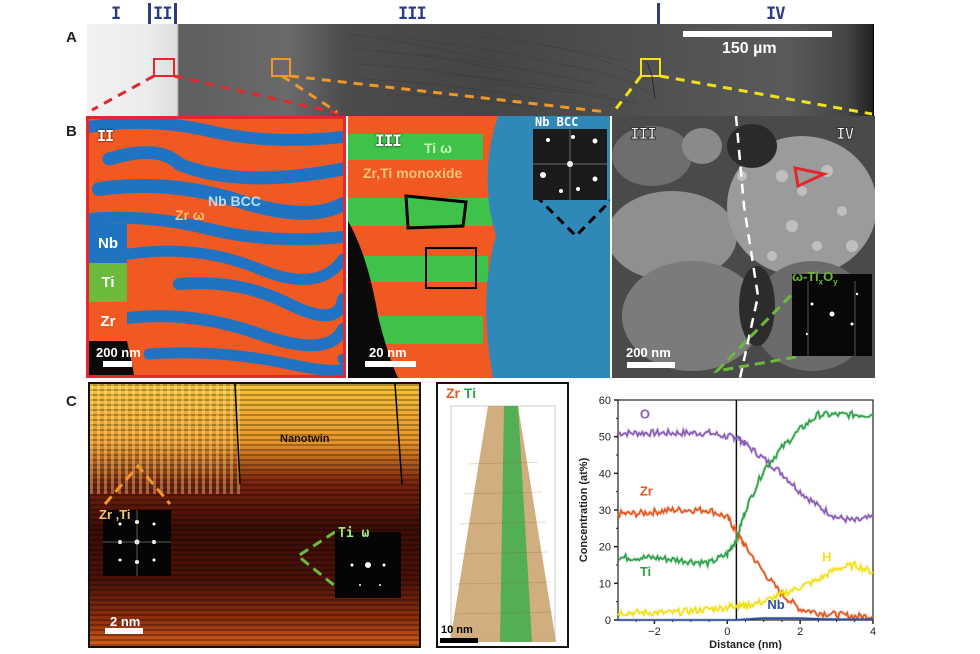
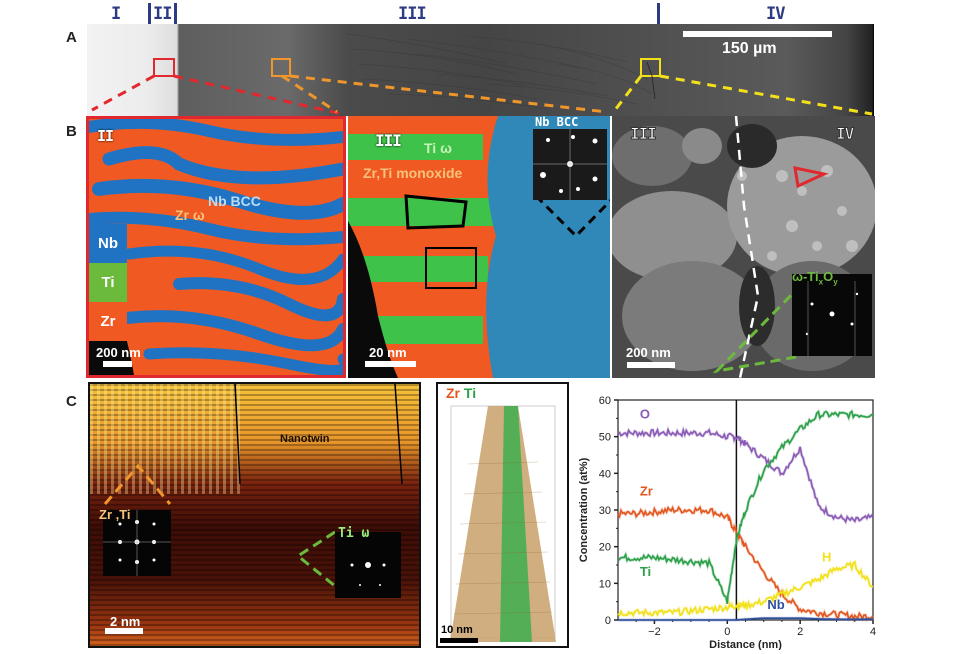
Ti/0: 18 -> 5
O/2: 35 -> 47
H/4: 13 -> 9
